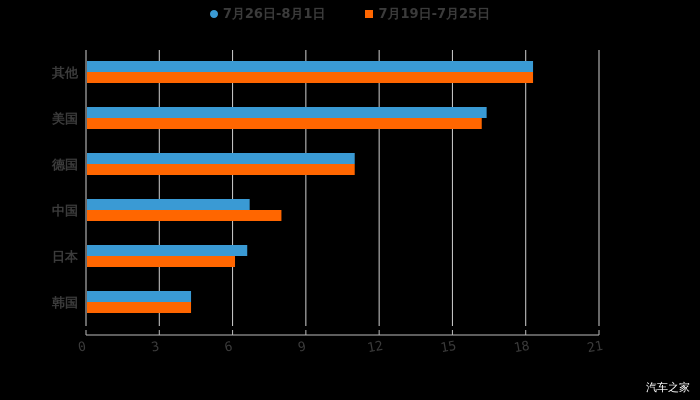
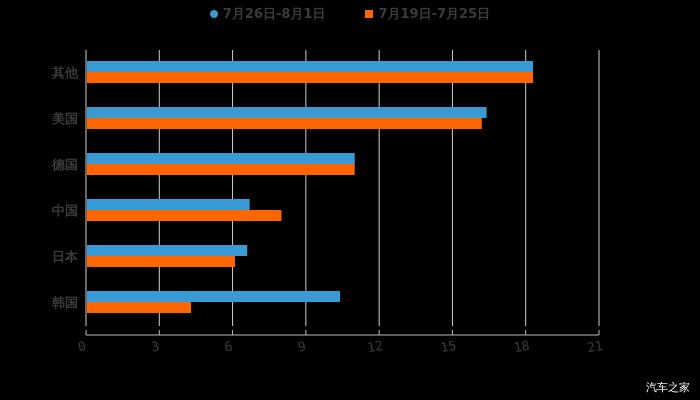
7月26日-8月1日/韩国: 4.3 -> 10.4
